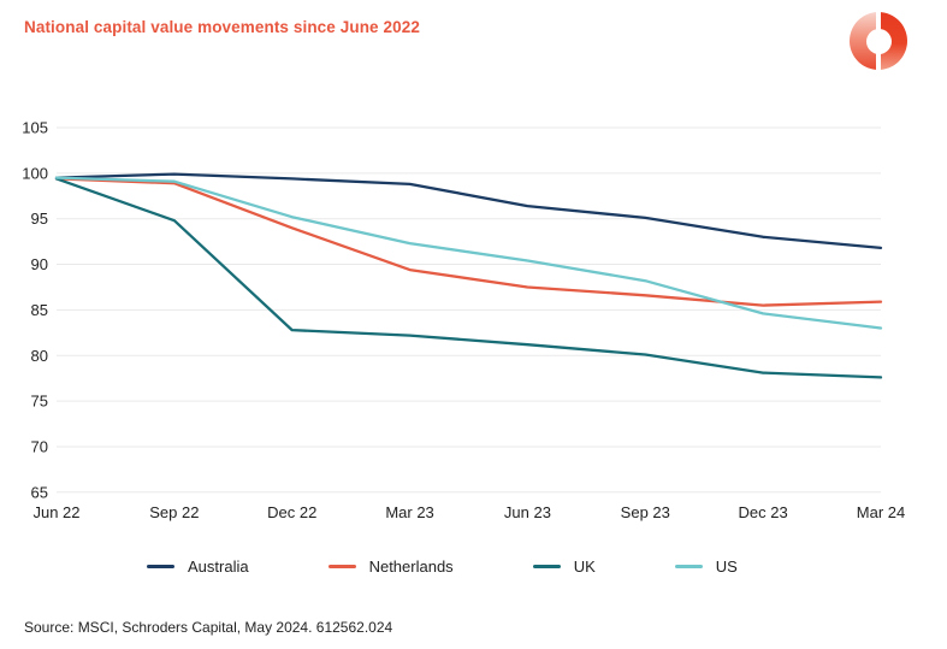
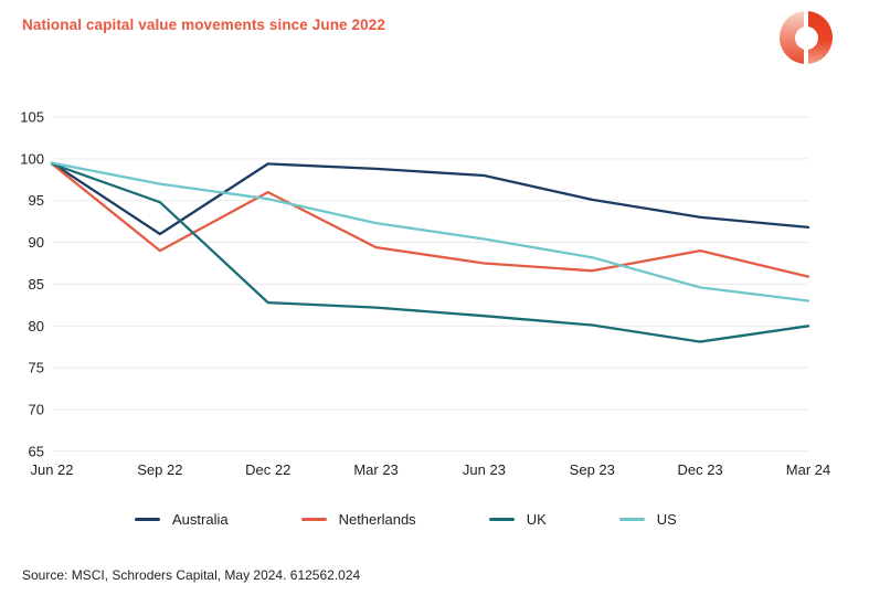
Australia/Sep 22: 100 -> 91
Netherlands/Sep 22: 99 -> 89
US/Sep 22: 99 -> 97
Netherlands/Dec 22: 94 -> 96
Australia/Jun 23: 96 -> 98
Netherlands/Dec 23: 86 -> 89
UK/Mar 24: 78 -> 80
